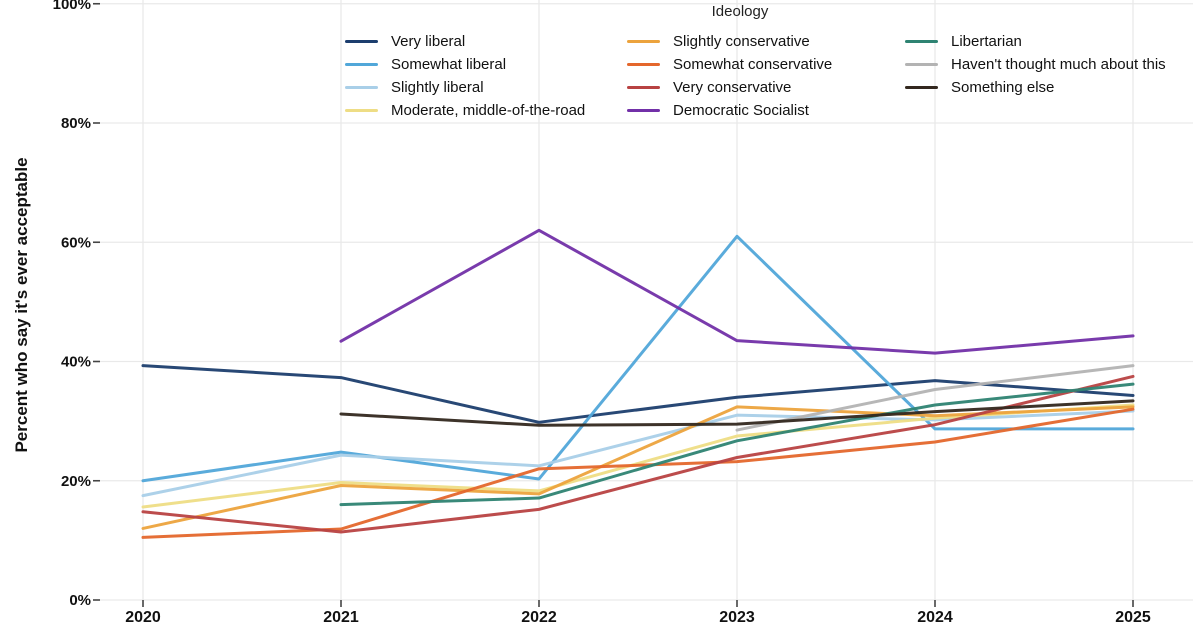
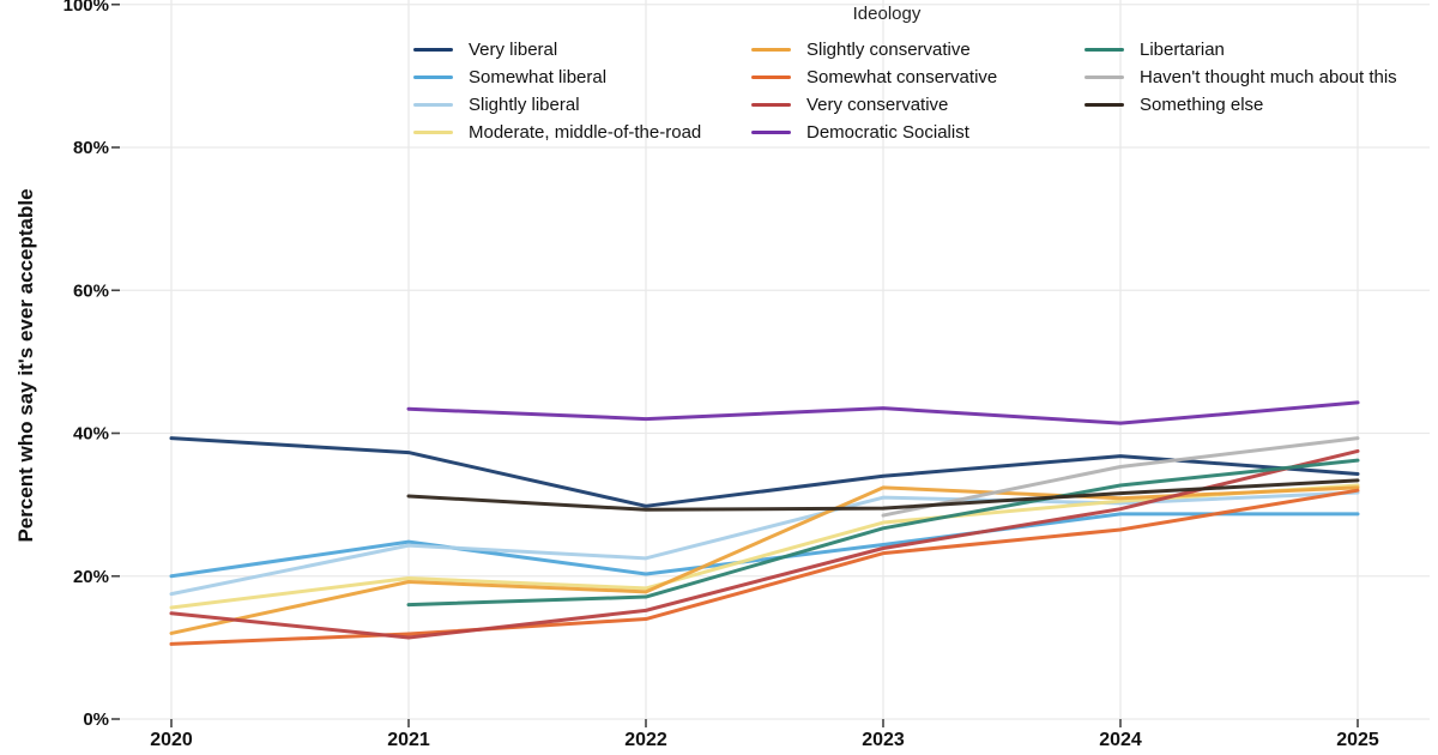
Somewhat conservative/2022: 22% -> 14%
Democratic Socialist/2022: 62% -> 42%
Somewhat liberal/2023: 61% -> 24%
